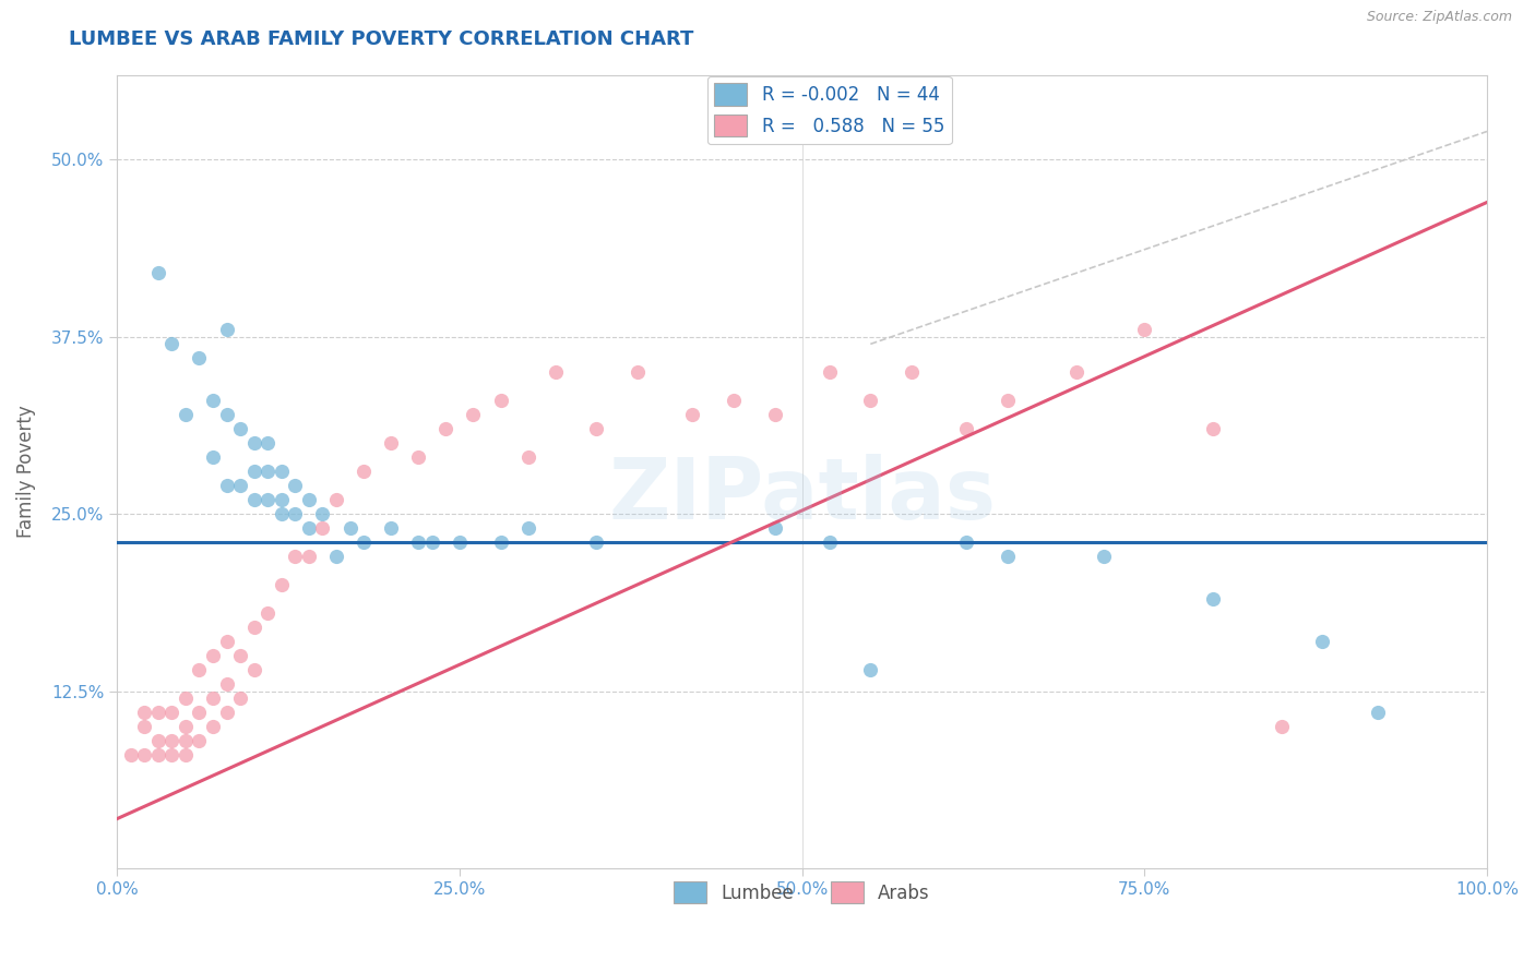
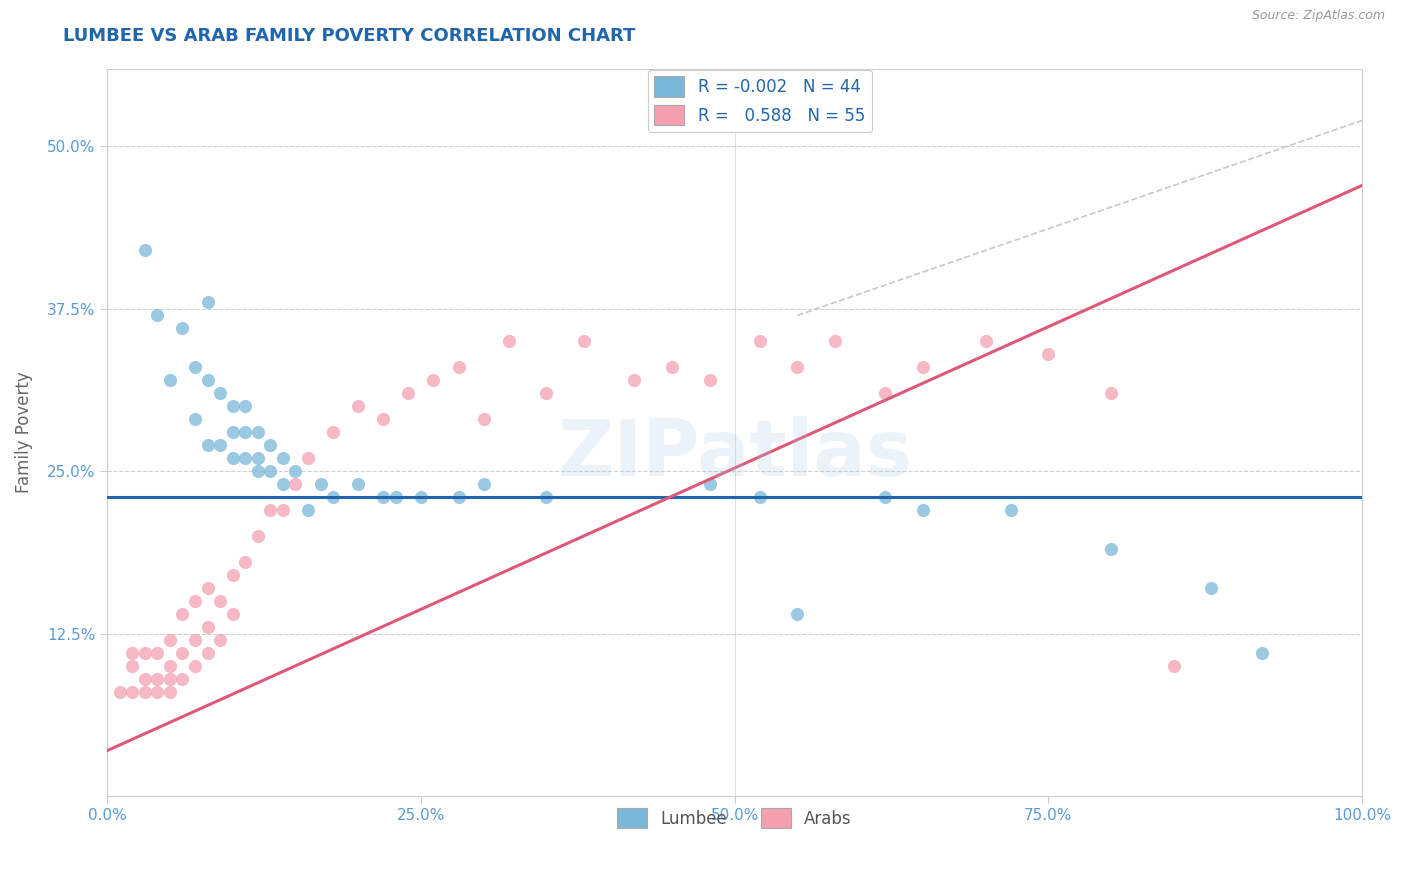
Arabs/75.0%: 38% -> 34%
